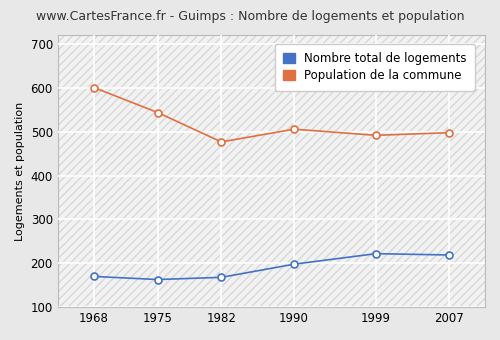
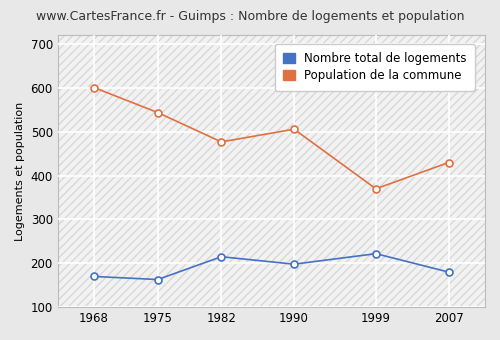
Nombre total de logements/1982: 168 -> 215
Population de la commune/1999: 492 -> 370
Nombre total de logements/2007: 219 -> 180
Population de la commune/2007: 498 -> 430
